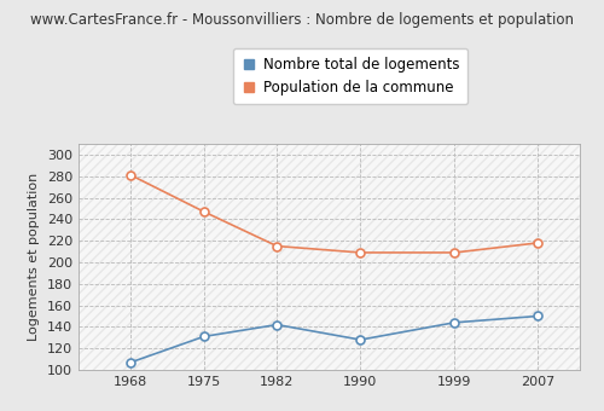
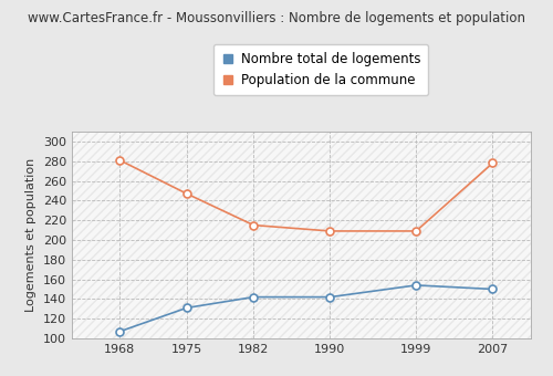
Nombre total de logements/1990: 128 -> 142
Nombre total de logements/1999: 144 -> 154
Population de la commune/2007: 218 -> 278
